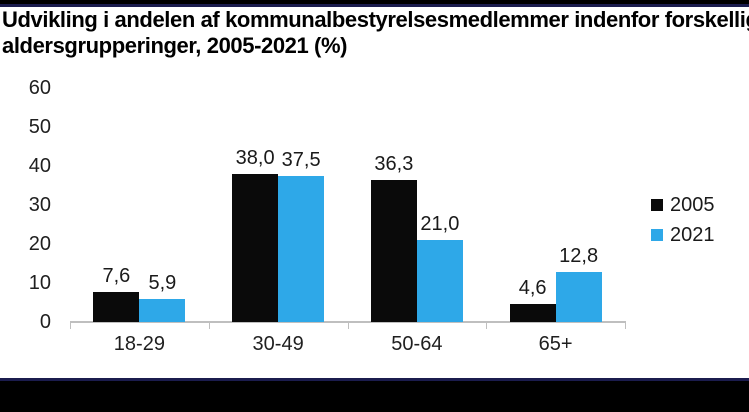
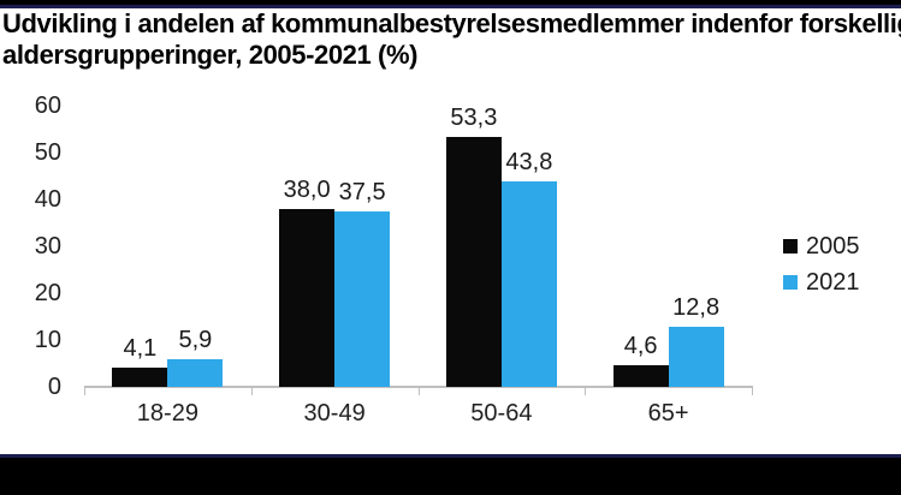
2005/18-29: 7,6 -> 4,1
2005/50-64: 36,3 -> 53,3
2021/50-64: 21,0 -> 43,8
